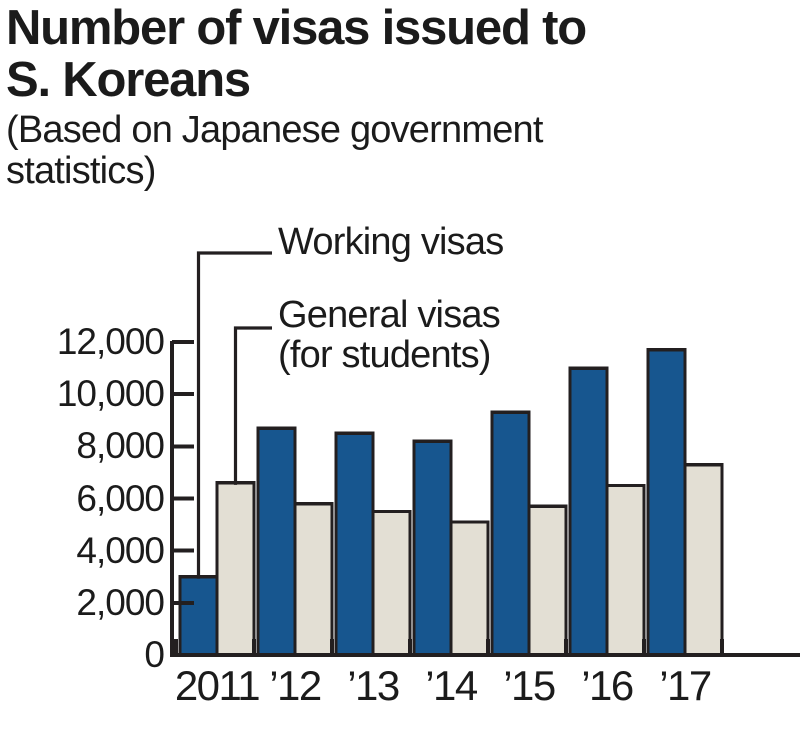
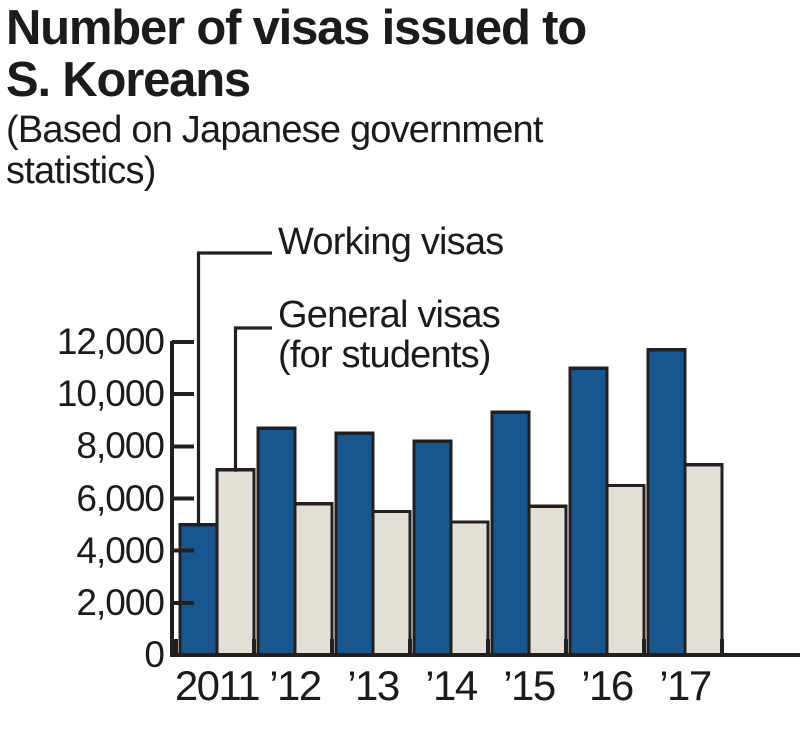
Working visas/2011: 3000 -> 5000
General visas (for students)/2011: 6600 -> 7100
